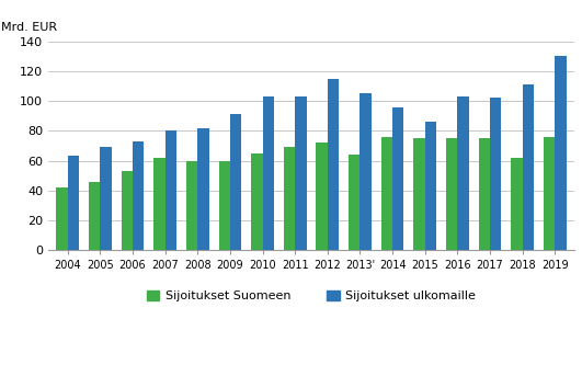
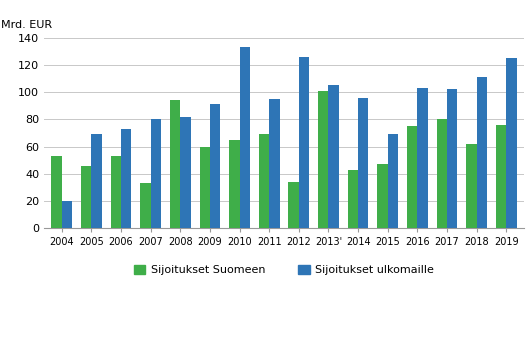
Sijoitukset Suomeen/2004: 42 -> 53
Sijoitukset ulkomaille/2004: 63 -> 20
Sijoitukset Suomeen/2007: 62 -> 33
Sijoitukset Suomeen/2008: 60 -> 94
Sijoitukset ulkomaille/2010: 103 -> 133
Sijoitukset ulkomaille/2011: 103 -> 95
Sijoitukset Suomeen/2012: 72 -> 34
Sijoitukset ulkomaille/2012: 115 -> 126
Sijoitukset Suomeen/2013': 64 -> 101
Sijoitukset Suomeen/2014: 76 -> 43
Sijoitukset Suomeen/2015: 75 -> 47
Sijoitukset ulkomaille/2015: 86 -> 69
Sijoitukset Suomeen/2017: 75 -> 80
Sijoitukset ulkomaille/2019: 130 -> 125
